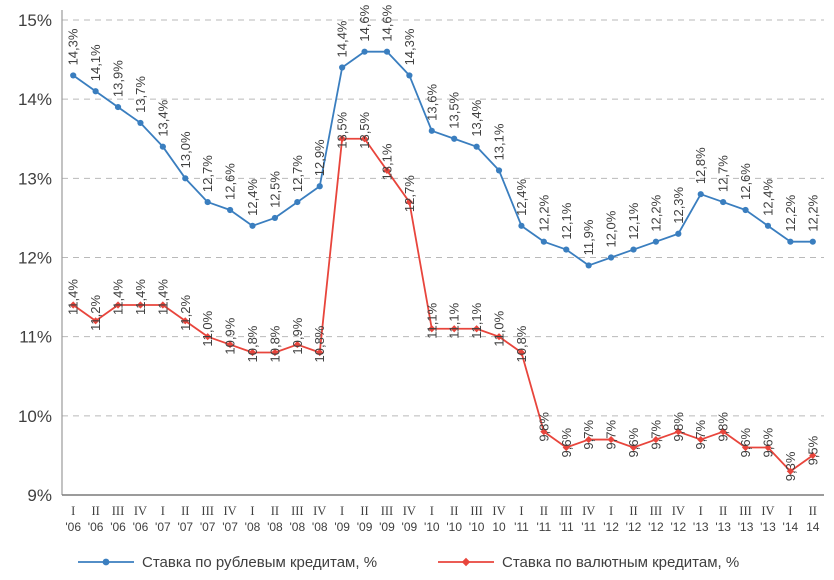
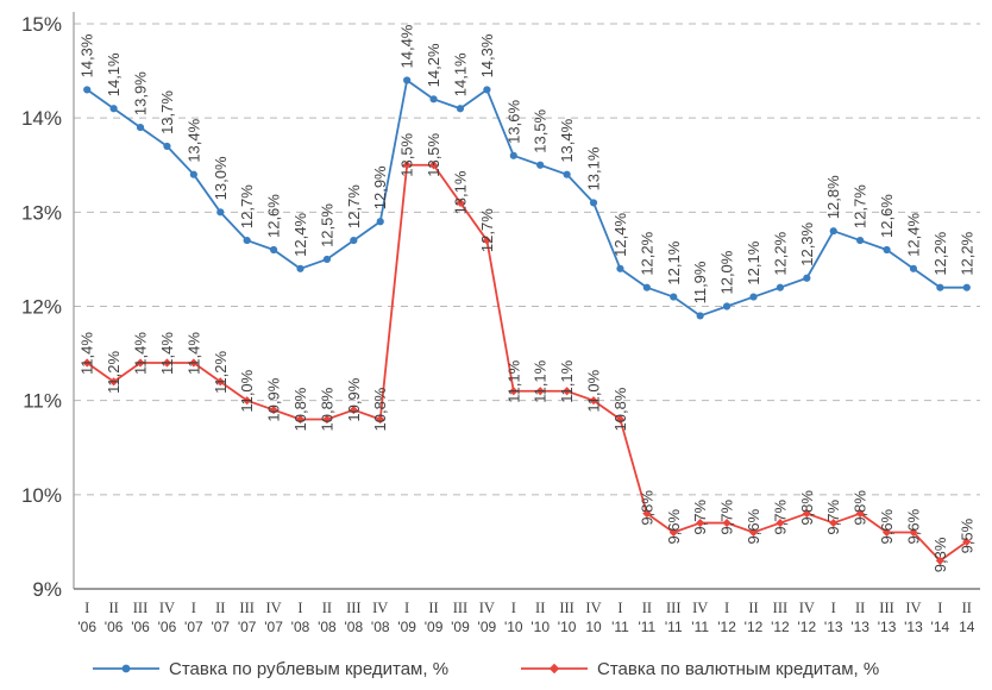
Ставка по рублевым кредитам, %/II '09: 14,6% -> 14,2%
Ставка по рублевым кредитам, %/III '09: 14,6% -> 14,1%
